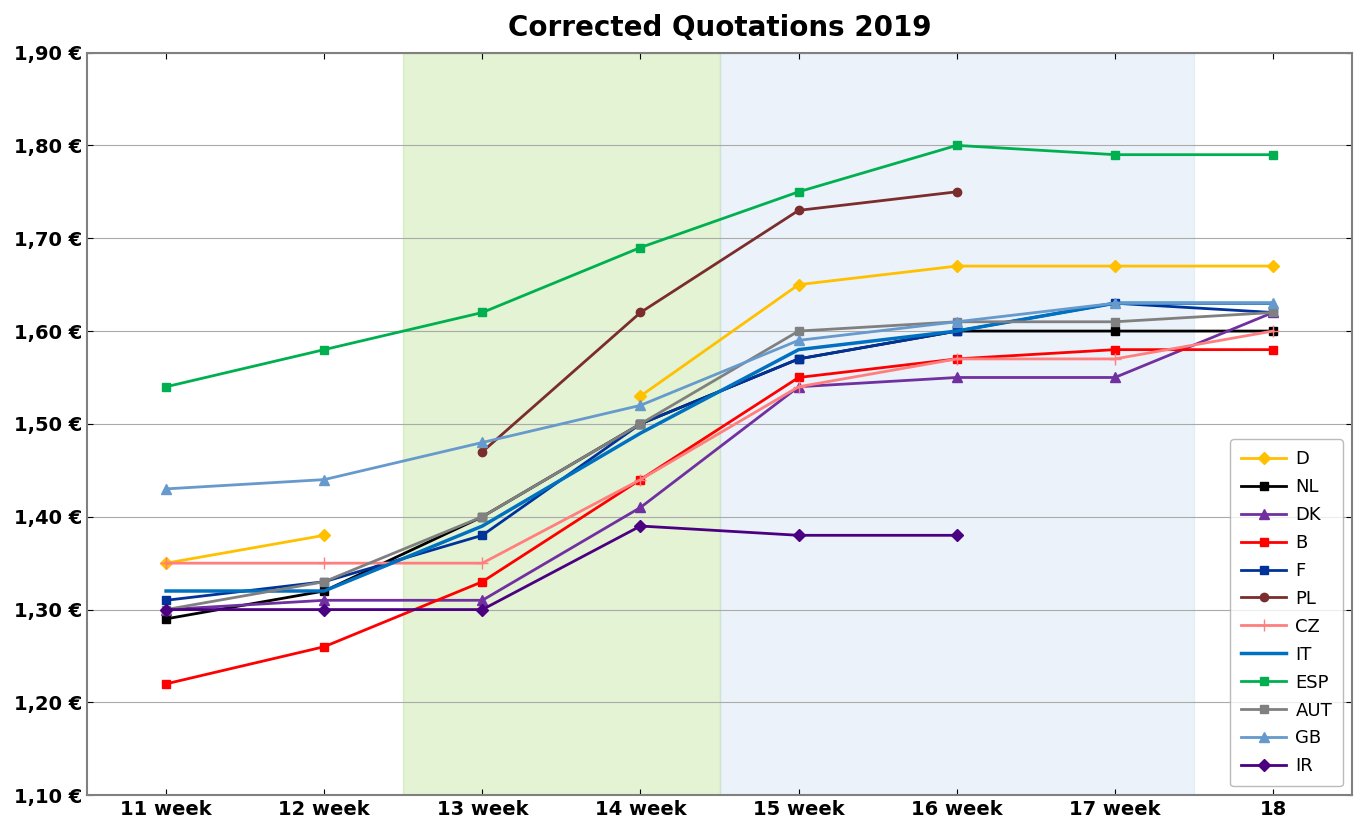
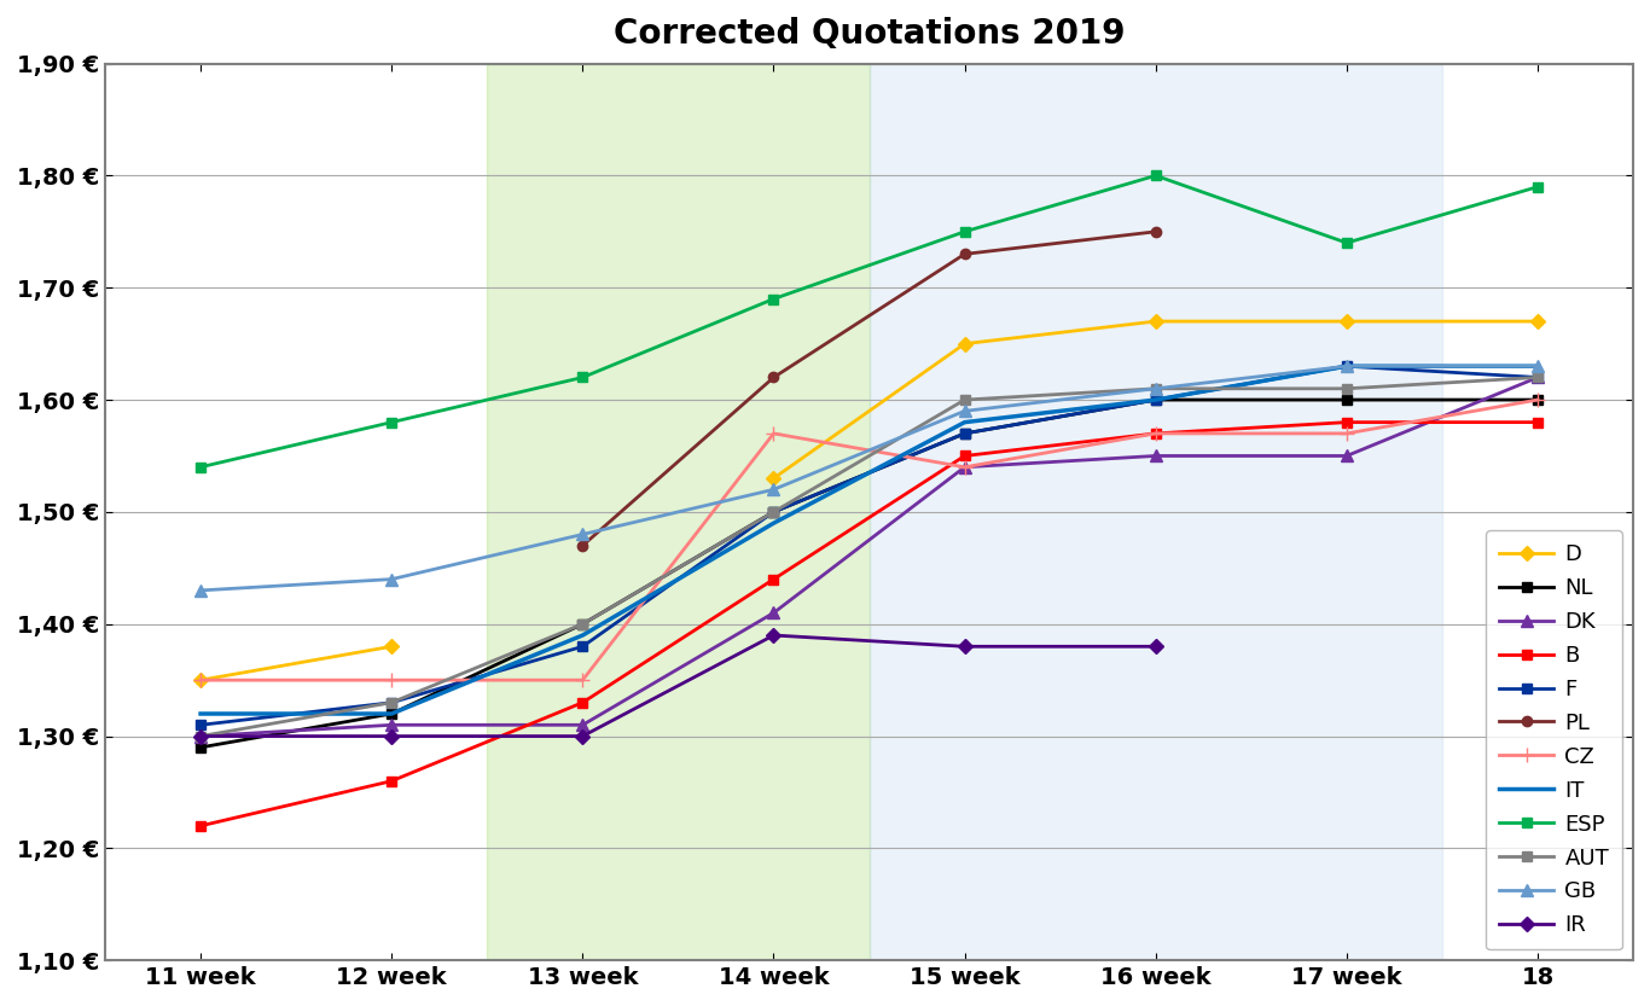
CZ/14 week: 1,44 € -> 1,57 €
ESP/17 week: 1,79 € -> 1,74 €
